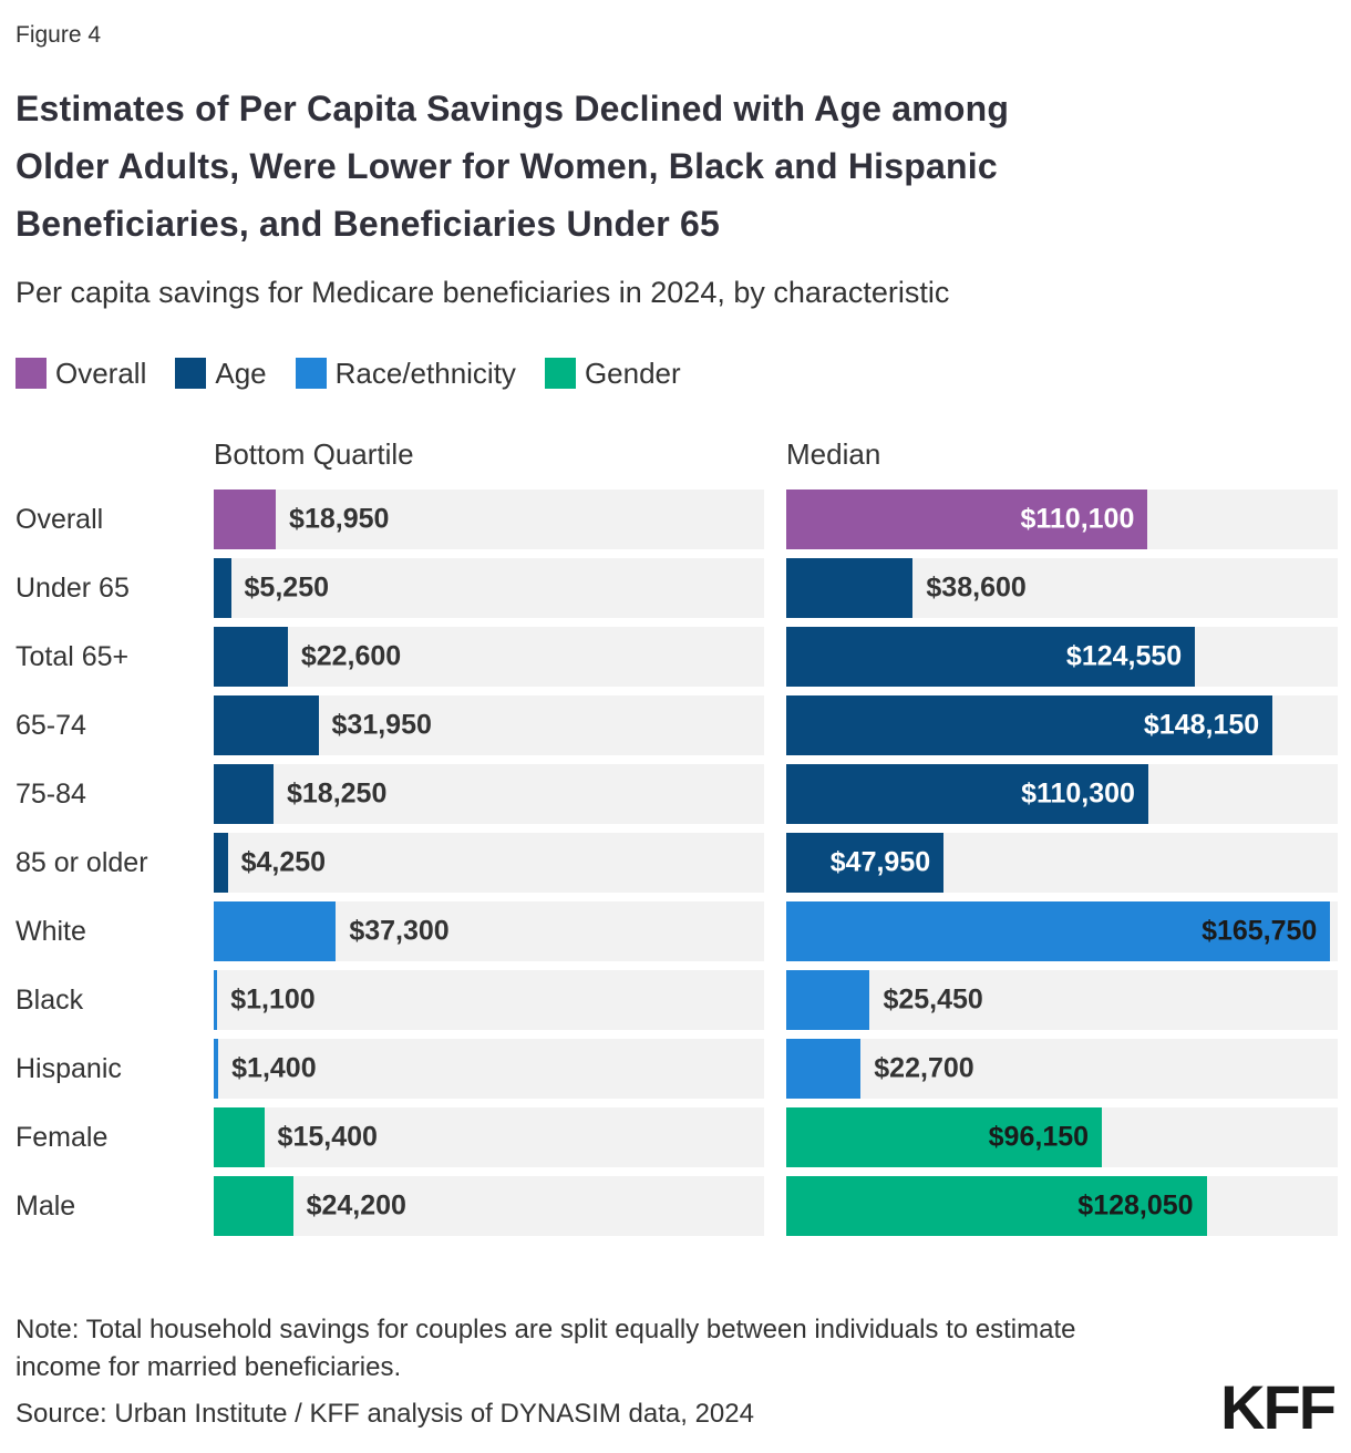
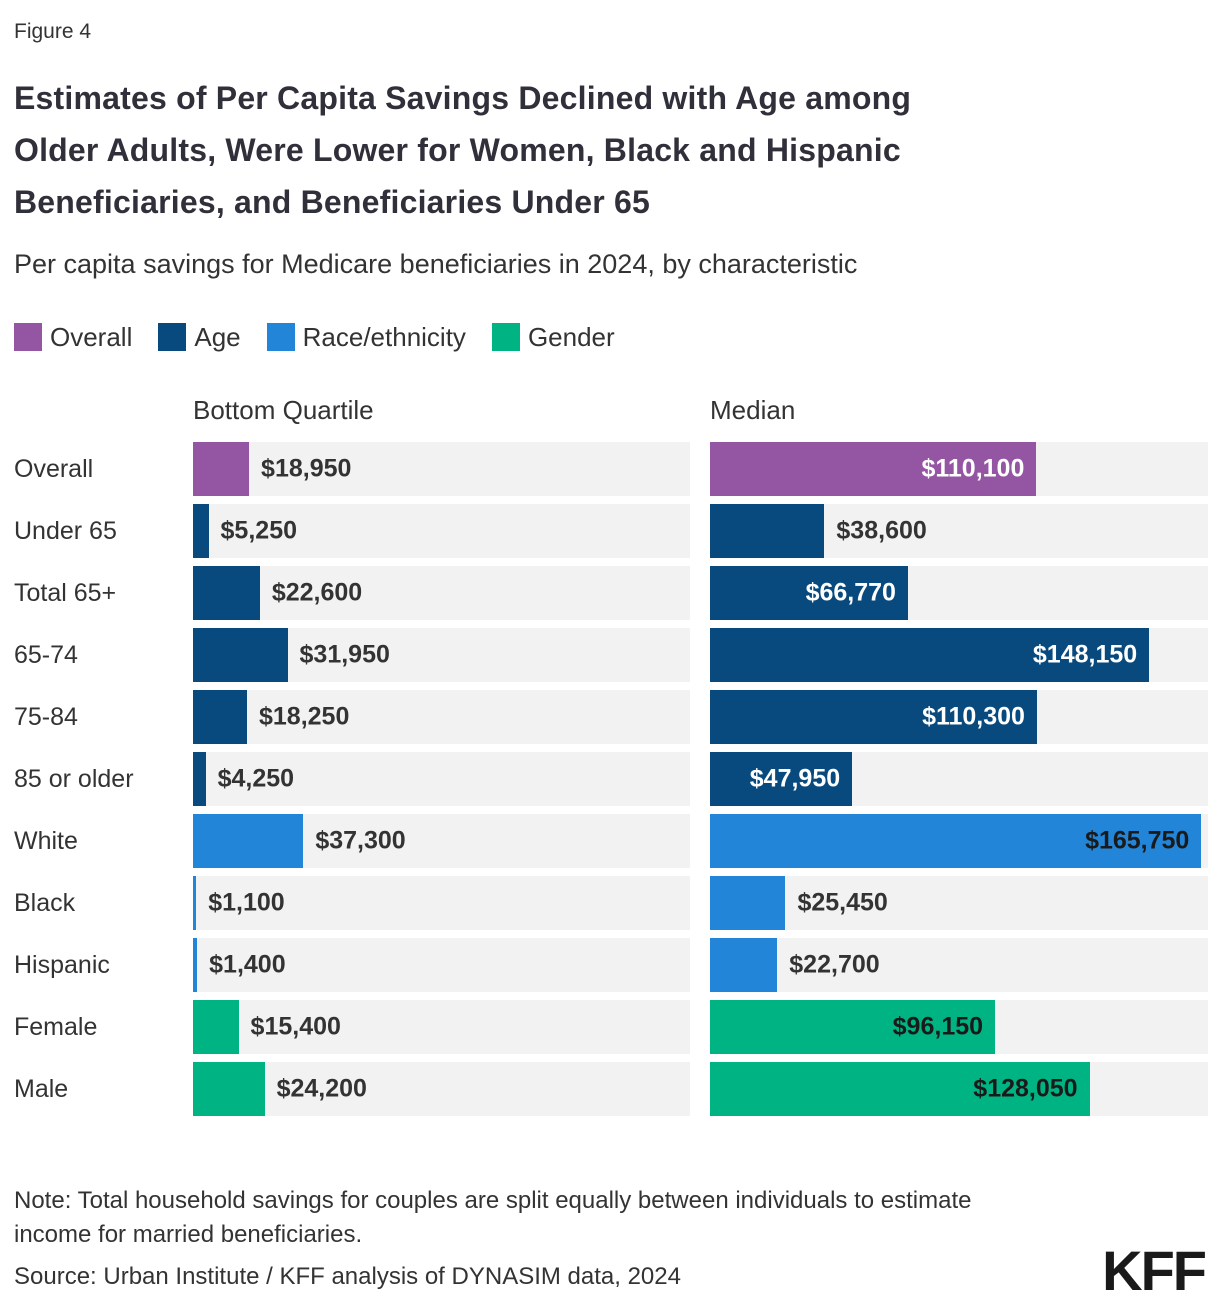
Median/Total 65+: $124,550 -> $66,770
